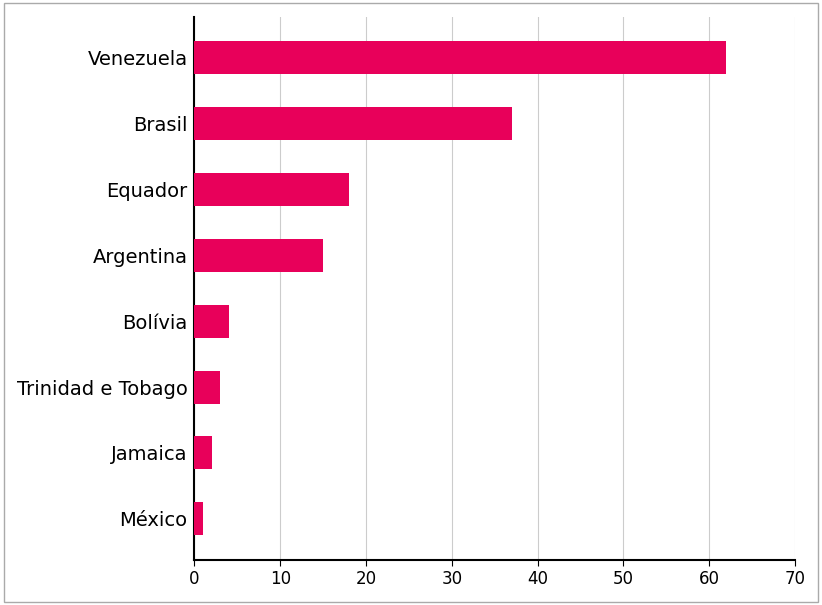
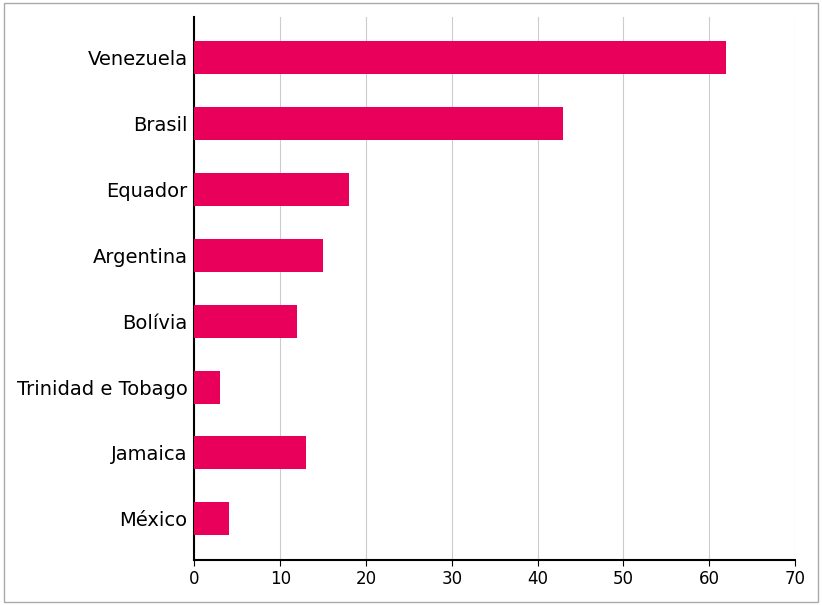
Brasil: 37 -> 43
Bolívia: 4 -> 12
Jamaica: 2 -> 13
México: 1 -> 4
